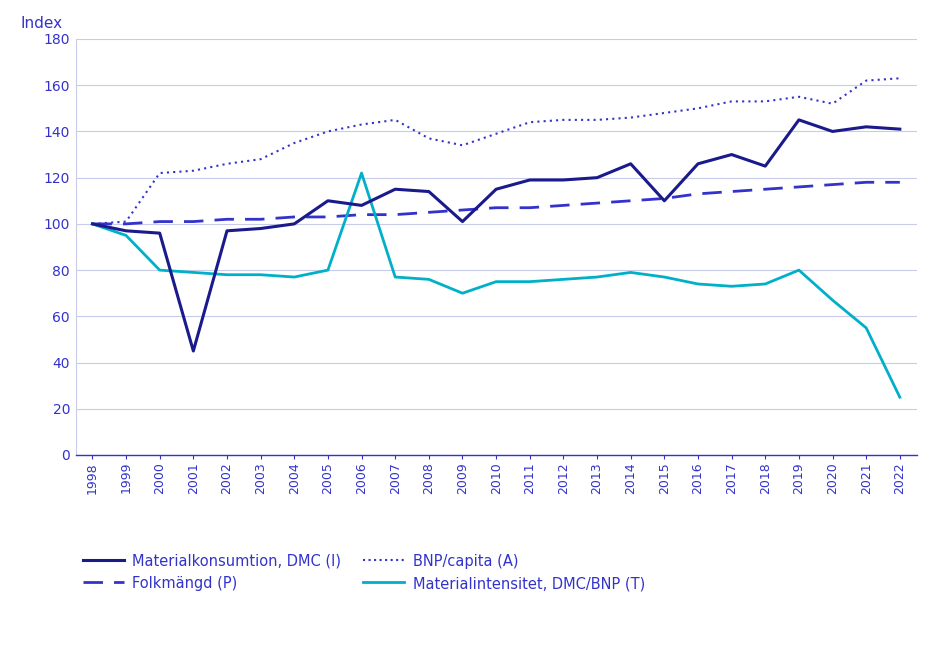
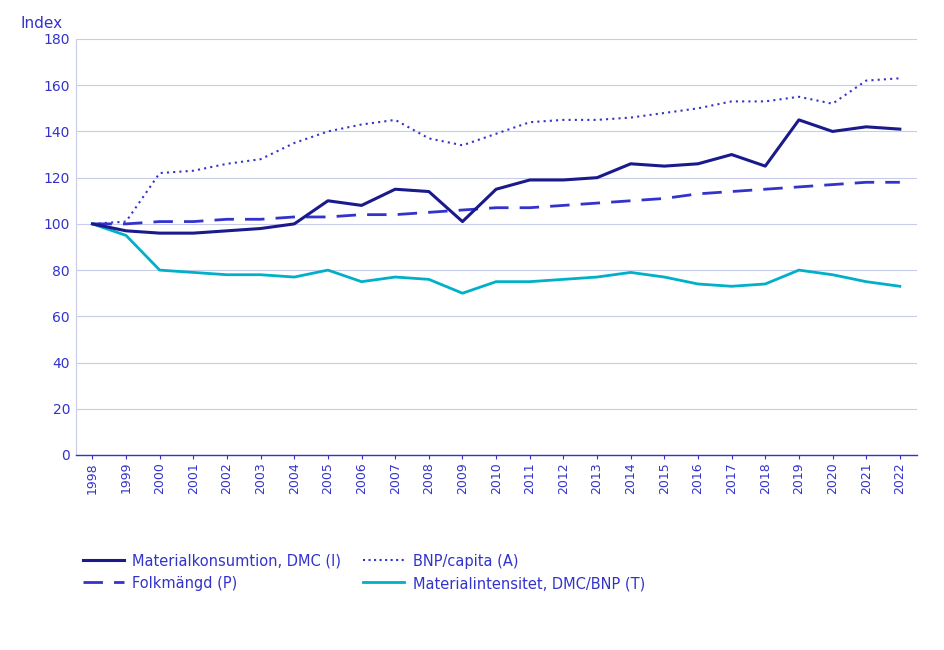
Materialkonsumtion, DMC (I)/2001: 45 -> 96
Materialintensitet, DMC/BNP (T)/2006: 122 -> 75
Materialkonsumtion, DMC (I)/2015: 110 -> 125
Materialintensitet, DMC/BNP (T)/2020: 67 -> 78
Materialintensitet, DMC/BNP (T)/2021: 55 -> 75
Materialintensitet, DMC/BNP (T)/2022: 25 -> 73
